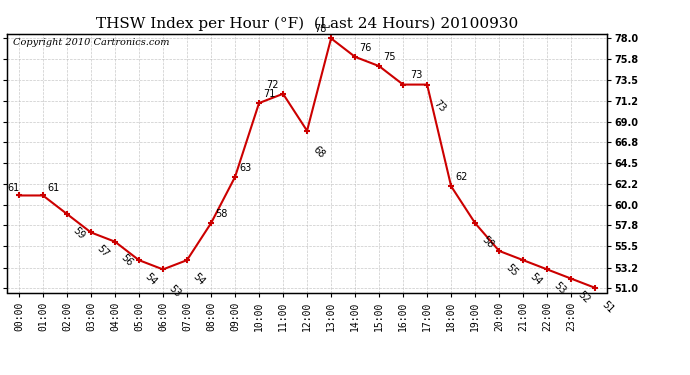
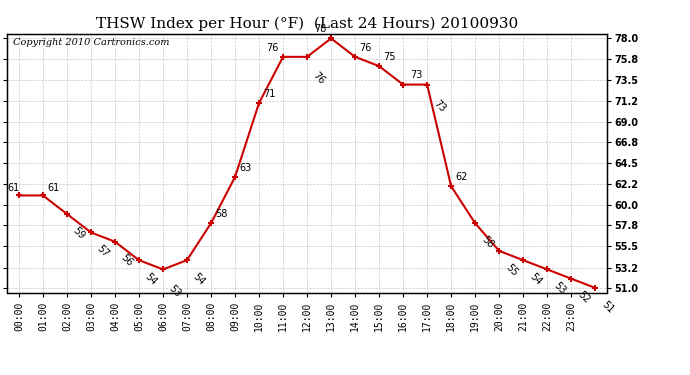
11:00: 72 -> 76
12:00: 68 -> 76
